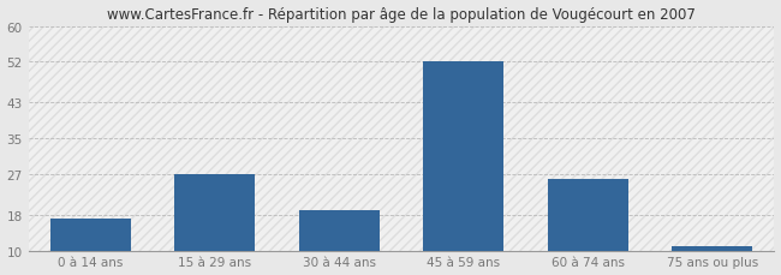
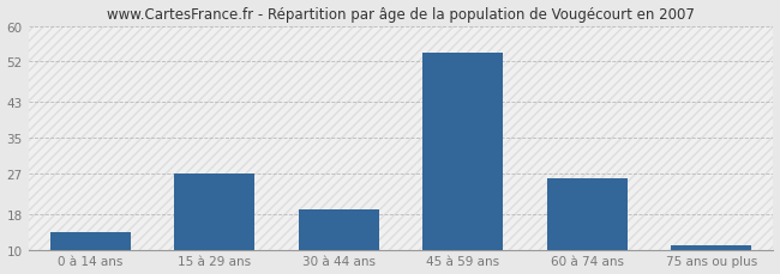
0 à 14 ans: 17 -> 14
45 à 59 ans: 52 -> 54
